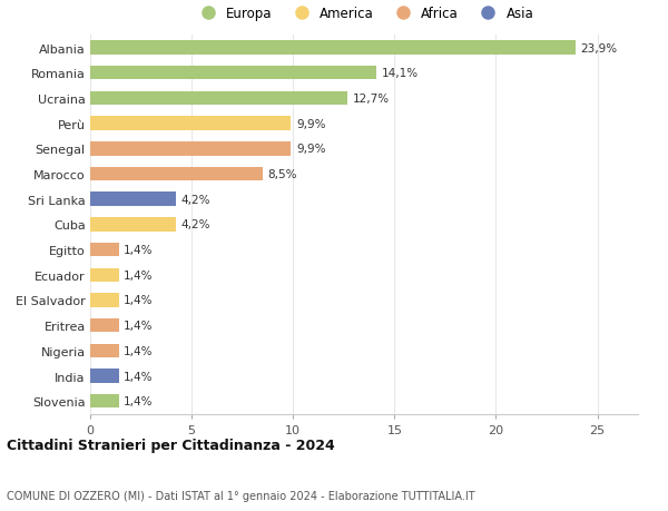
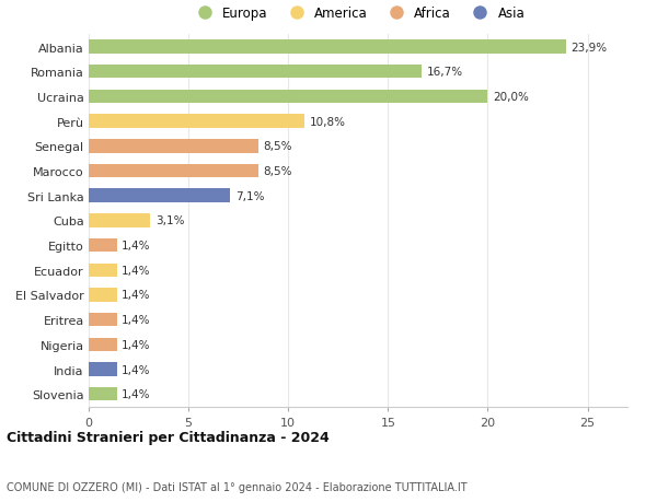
Romania: 14,1% -> 16,7%
Ucraina: 12,7% -> 20,0%
Perù: 9,9% -> 10,8%
Senegal: 9,9% -> 8,5%
Sri Lanka: 4,2% -> 7,1%
Cuba: 4,2% -> 3,1%
